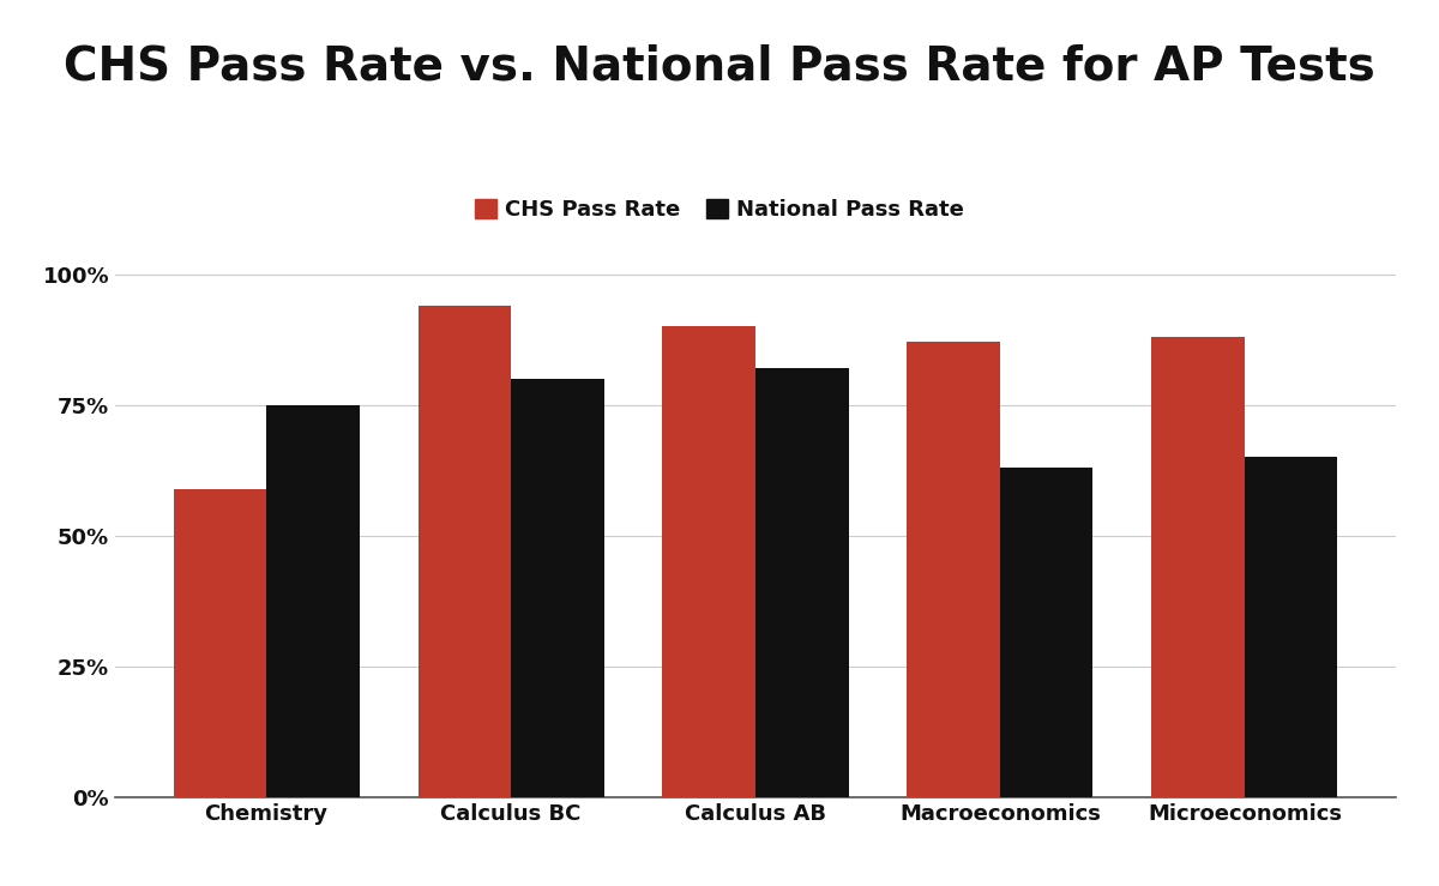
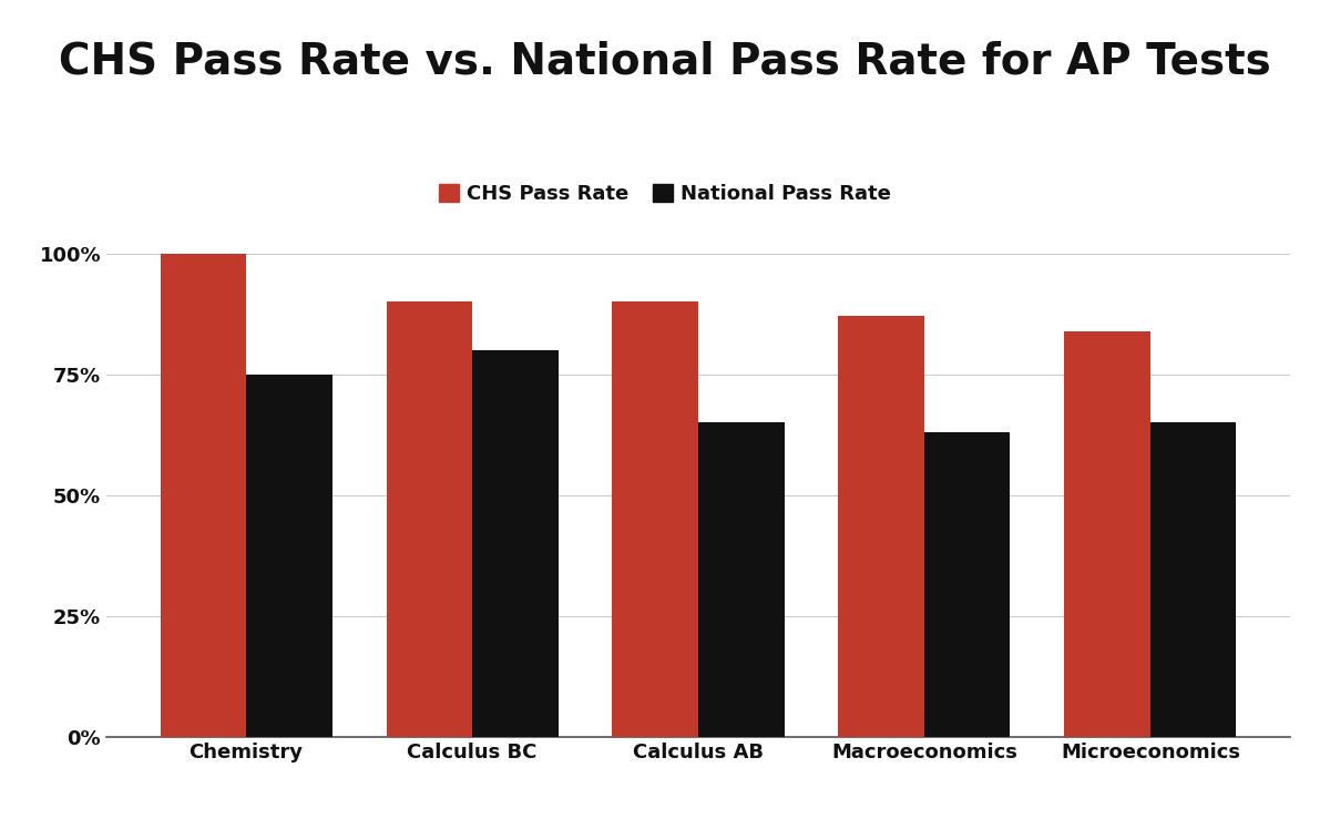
CHS Pass Rate/Chemistry: 59% -> 100%
CHS Pass Rate/Calculus BC: 94% -> 90%
National Pass Rate/Calculus AB: 82% -> 65%
CHS Pass Rate/Microeconomics: 88% -> 84%
